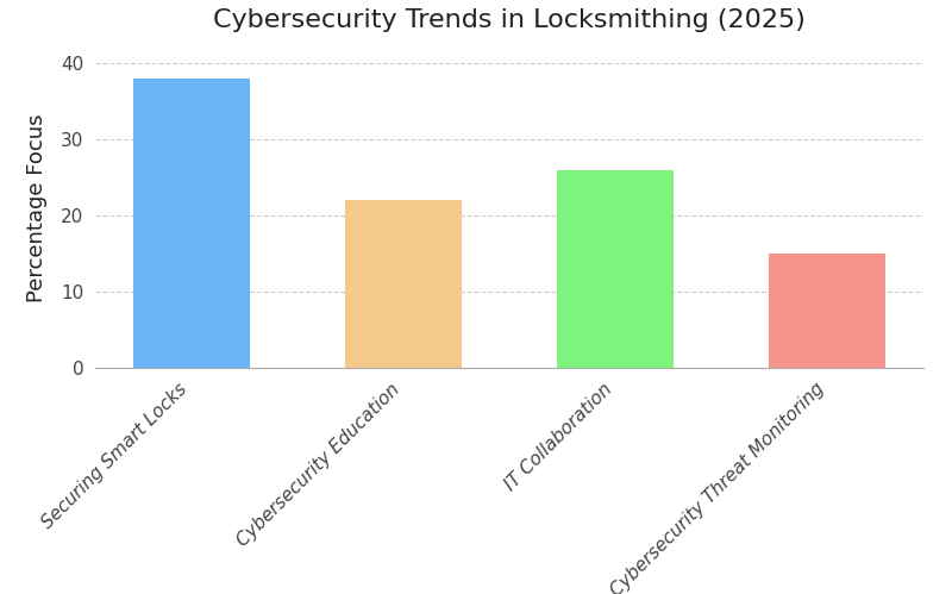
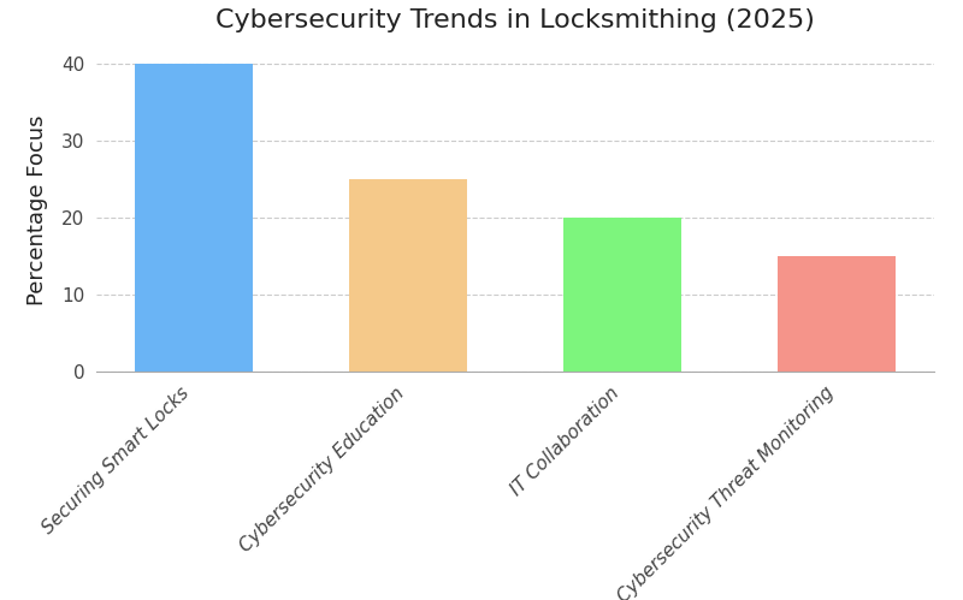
Securing Smart Locks: 38 -> 40
Cybersecurity Education: 22 -> 25
IT Collaboration: 26 -> 20
